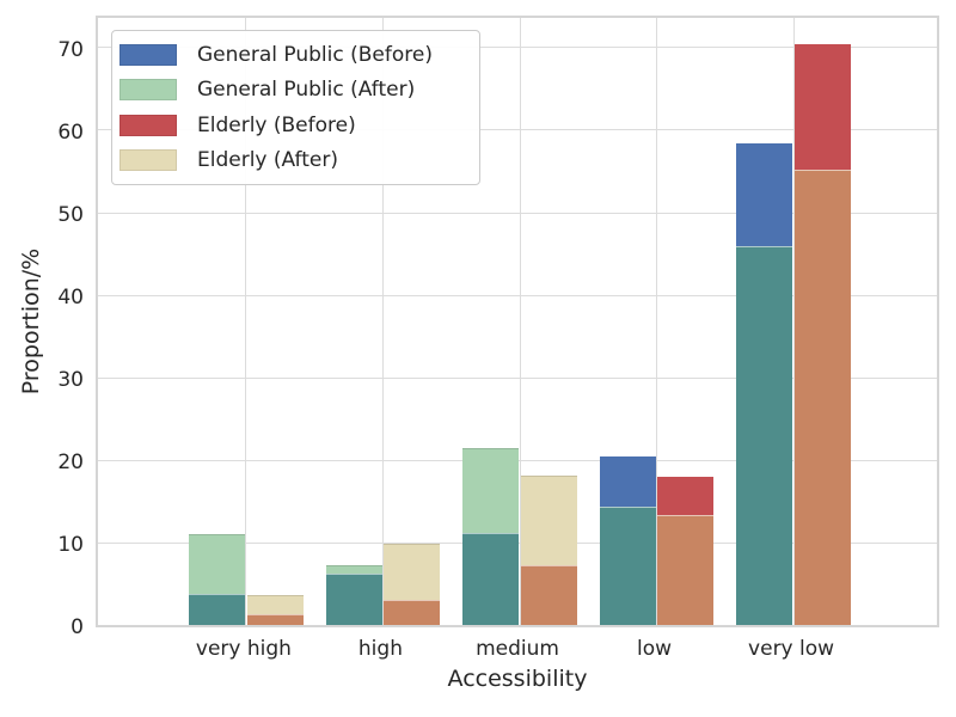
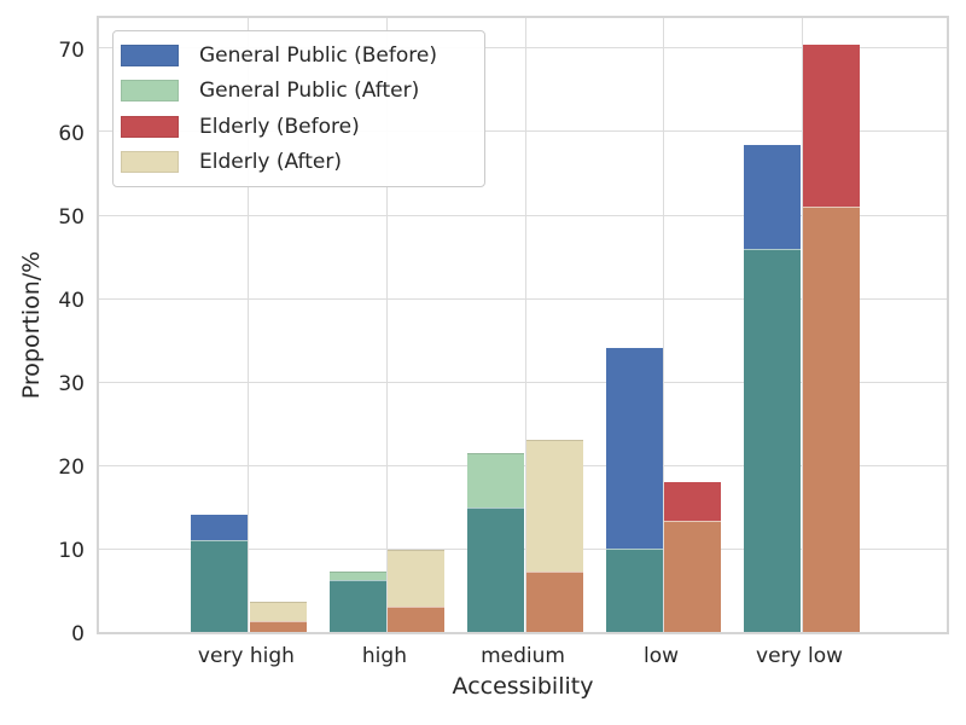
General Public (Before)/very high: 4 -> 14
General Public (Before)/medium: 11 -> 15
Elderly (After)/medium: 18 -> 23
General Public (Before)/low: 20 -> 34
General Public (After)/low: 14 -> 10
Elderly (After)/very low: 55 -> 51
